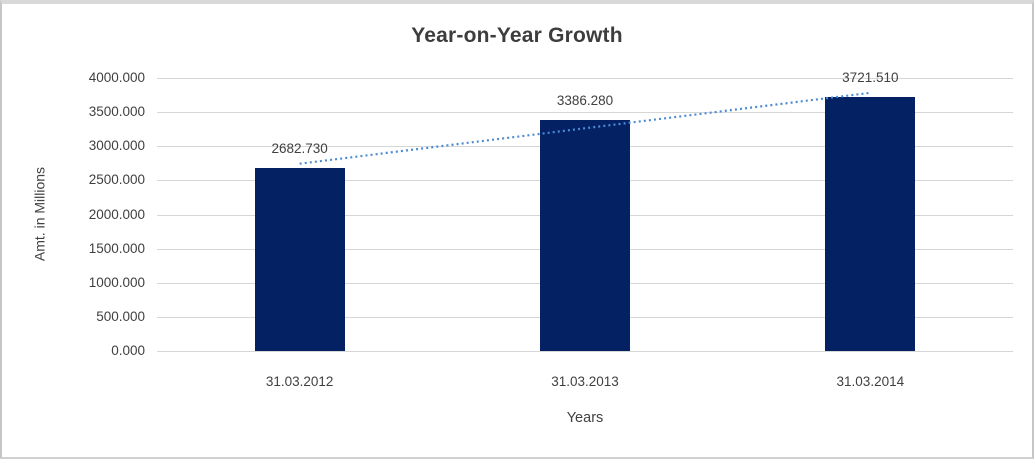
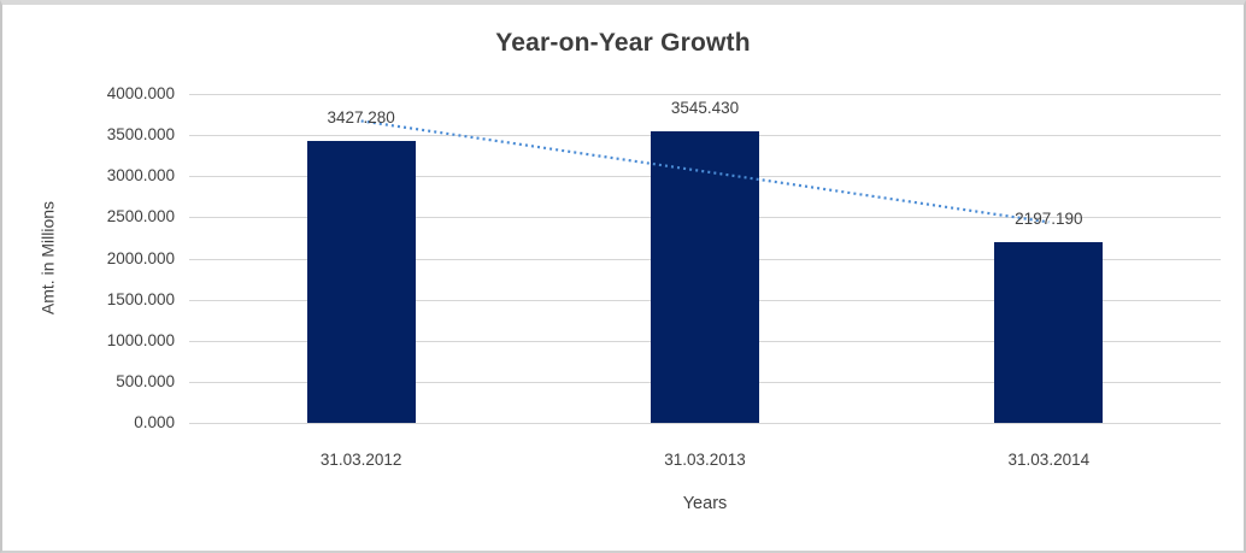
31.03.2012: 2682.730 -> 3427.280
31.03.2013: 3386.280 -> 3545.430
31.03.2014: 3721.510 -> 2197.190
